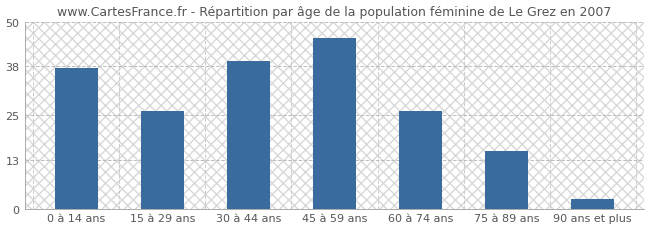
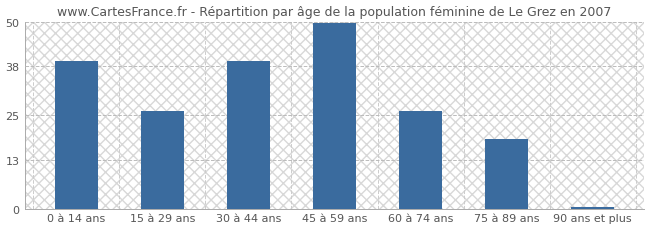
0 à 14 ans: 37.5 -> 39.5
45 à 59 ans: 45.5 -> 49.5
75 à 89 ans: 15.5 -> 18.5
90 ans et plus: 2.5 -> 0.5
